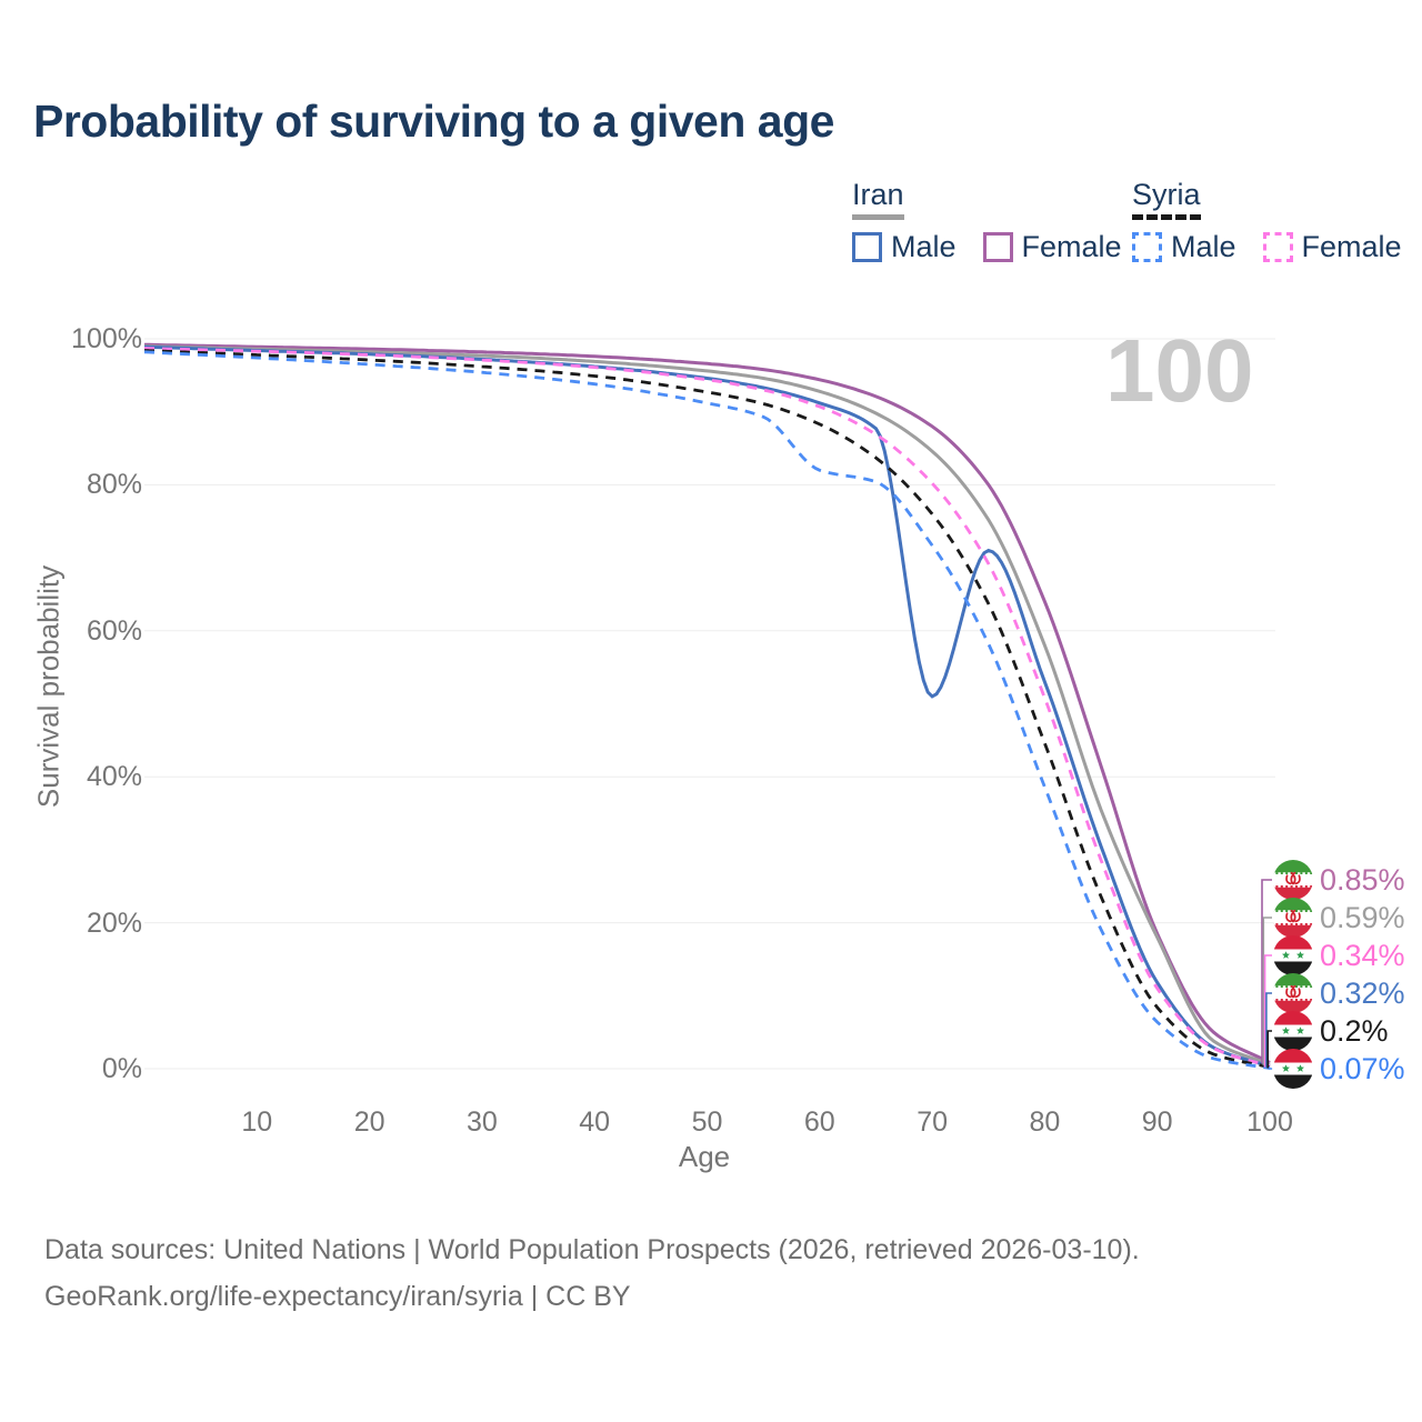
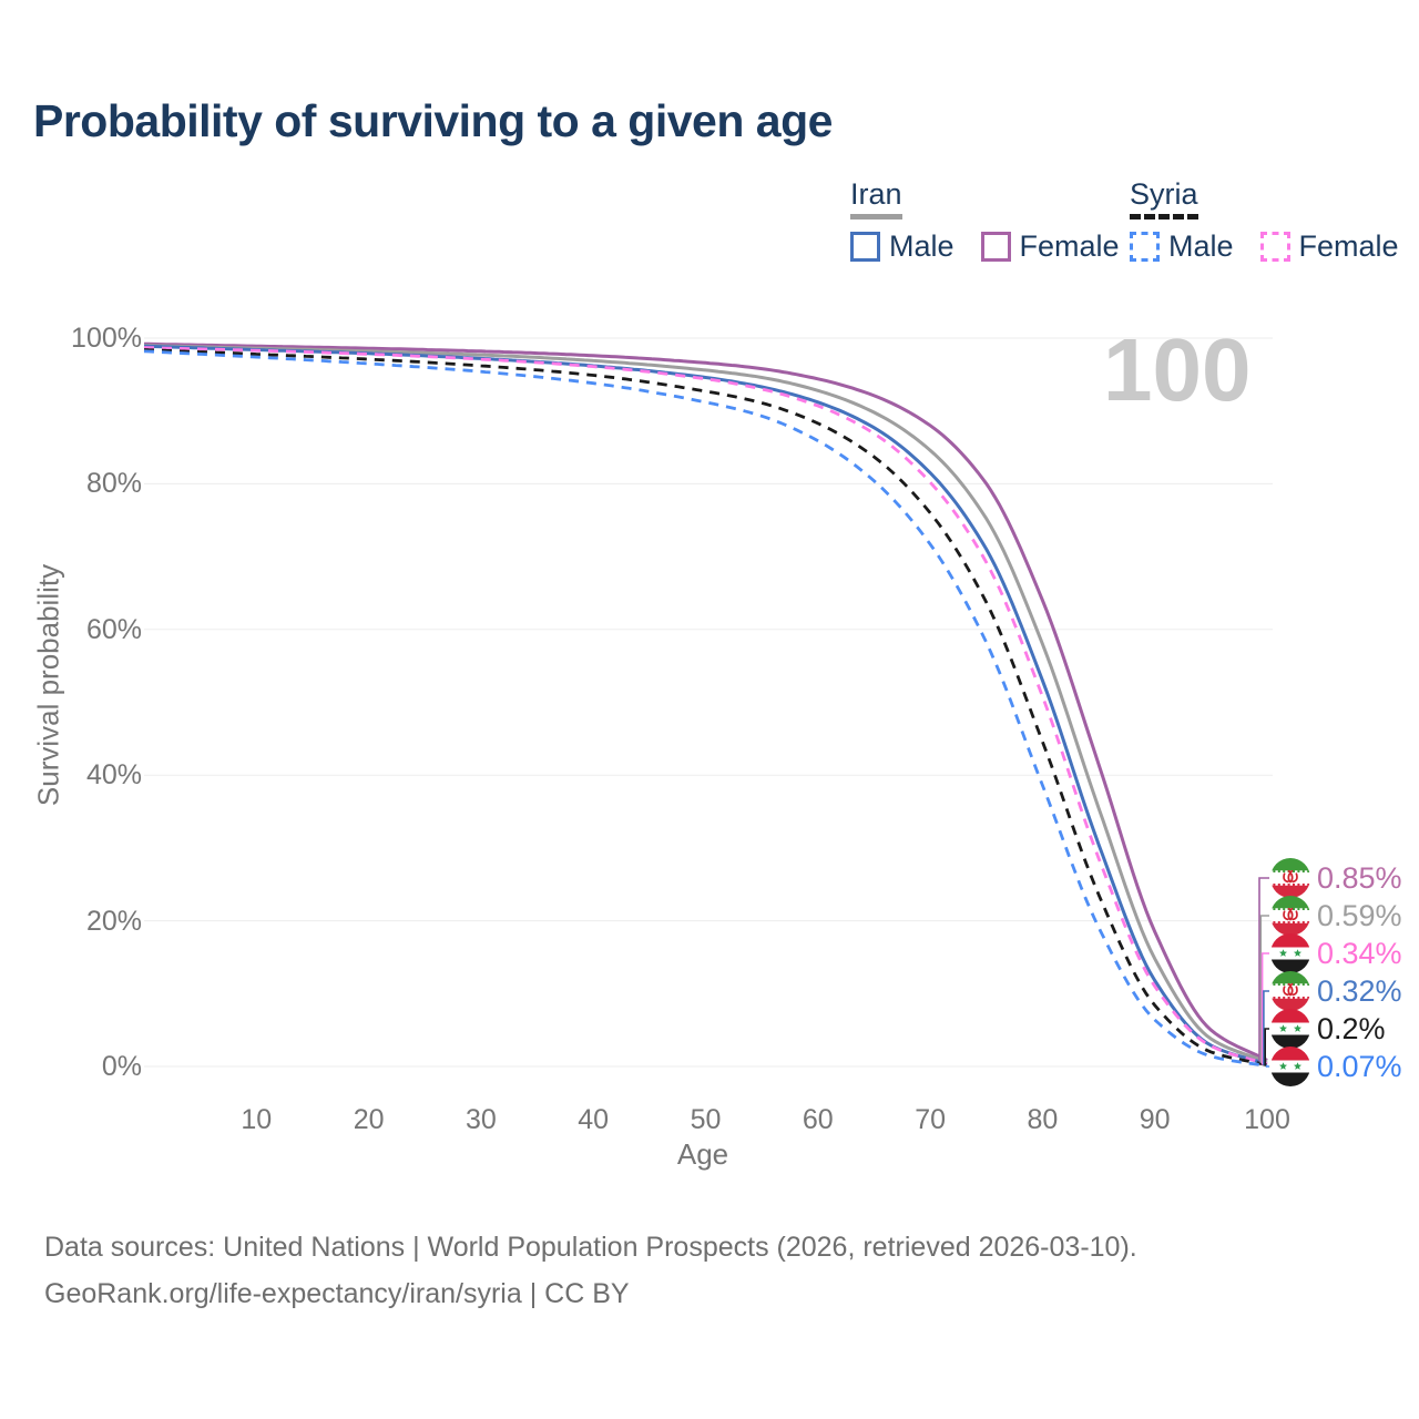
Syria Male/60: 82% -> 86%
Iran Male/70: 51% -> 82%
Iran/90: 18% -> 15%
